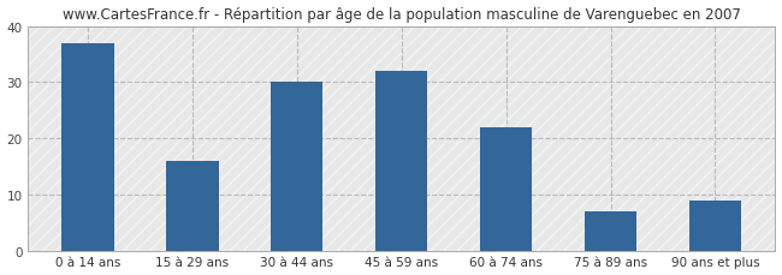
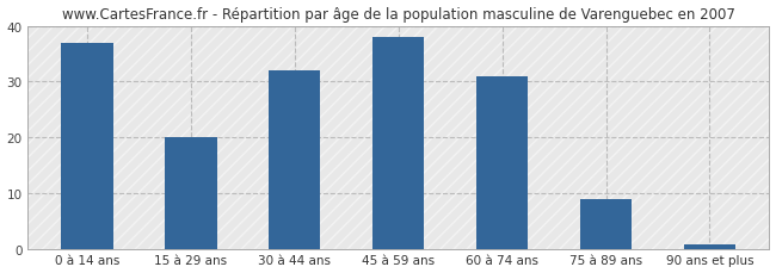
15 à 29 ans: 16 -> 20
30 à 44 ans: 30 -> 32
45 à 59 ans: 32 -> 38
60 à 74 ans: 22 -> 31
75 à 89 ans: 7 -> 9
90 ans et plus: 9 -> 1
